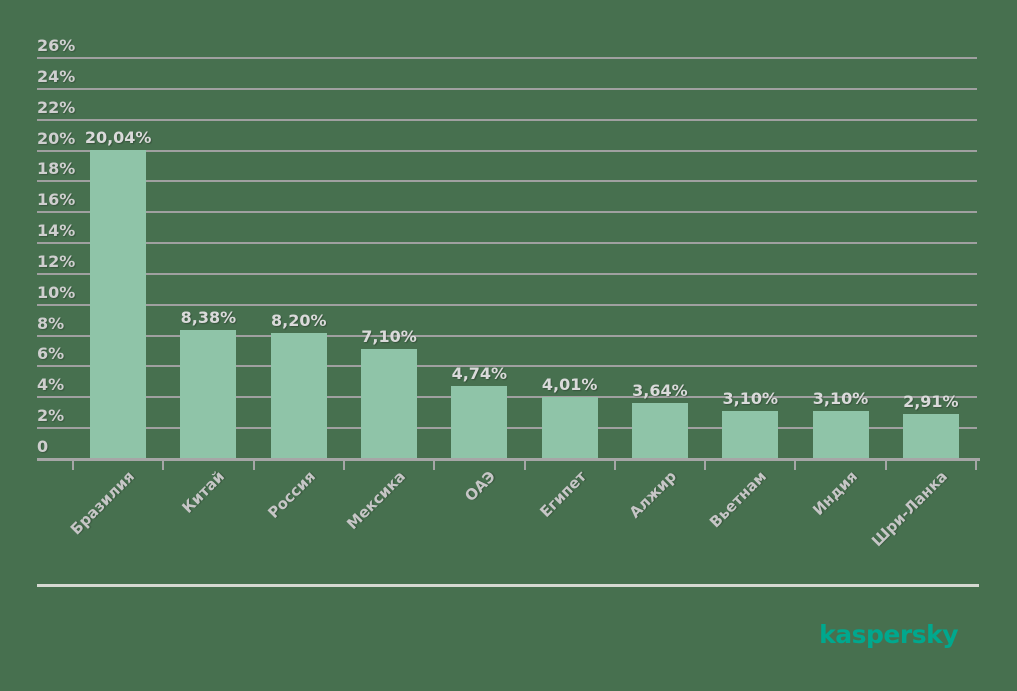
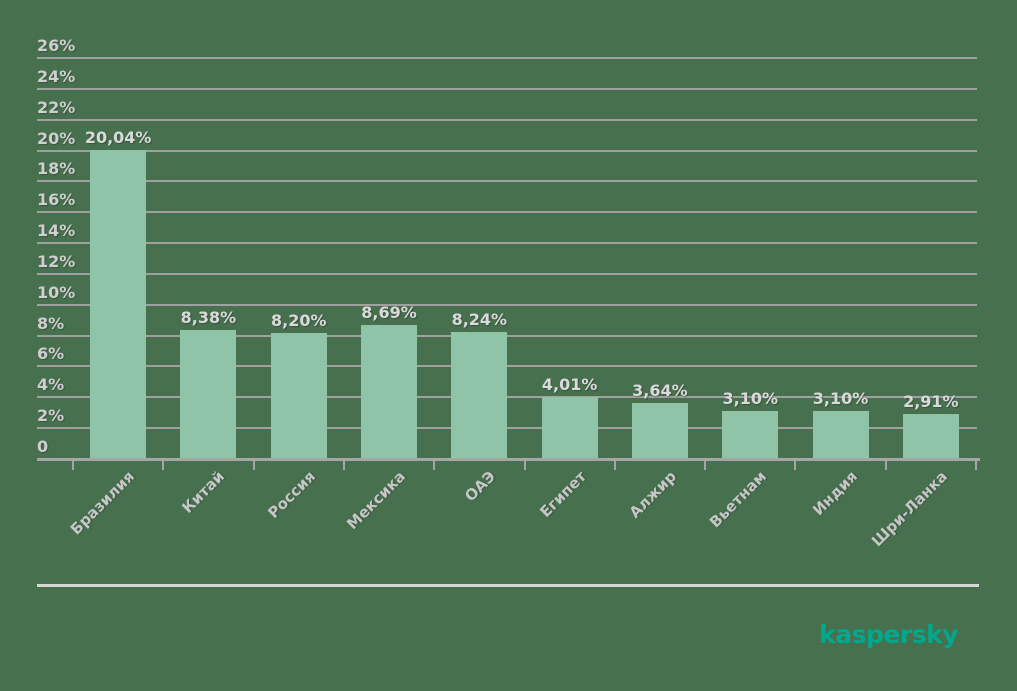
Мексика: 7,10% -> 8,69%
ОАЭ: 4,74% -> 8,24%
